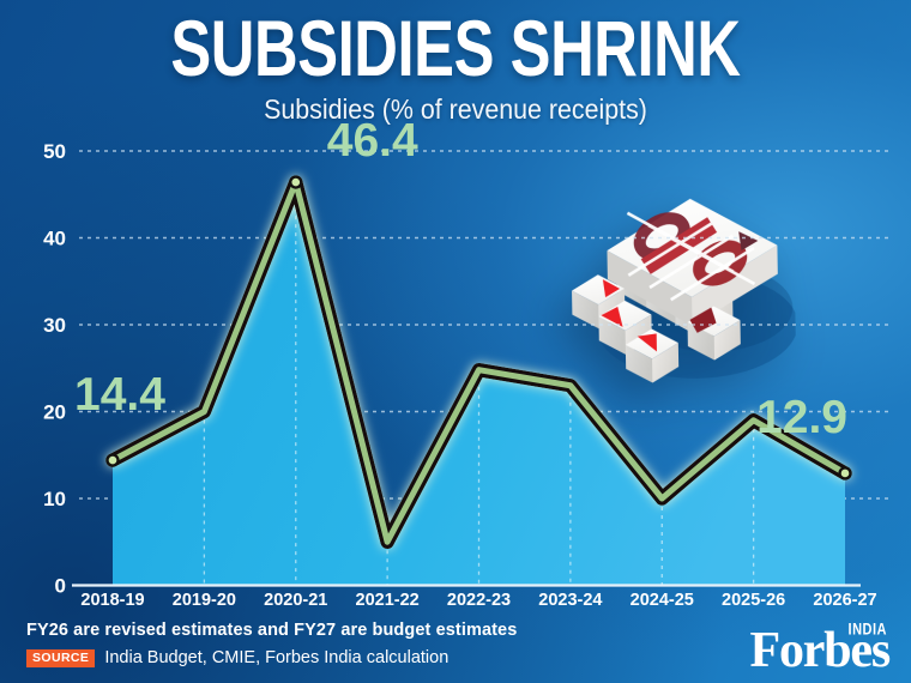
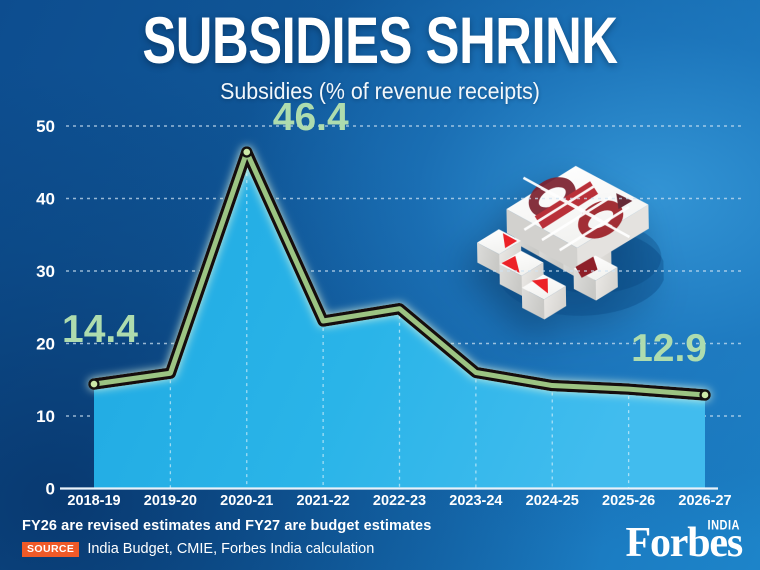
2019-20: 20 -> 16
2021-22: 5 -> 23
2023-24: 23 -> 16
2024-25: 10 -> 14
2025-26: 19 -> 14
